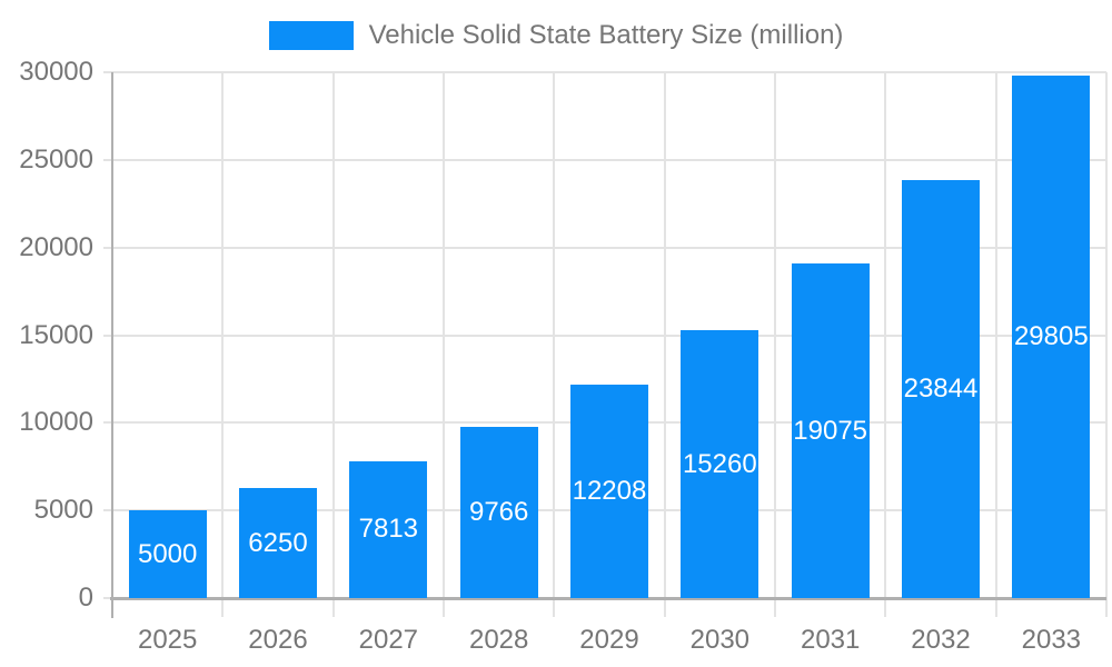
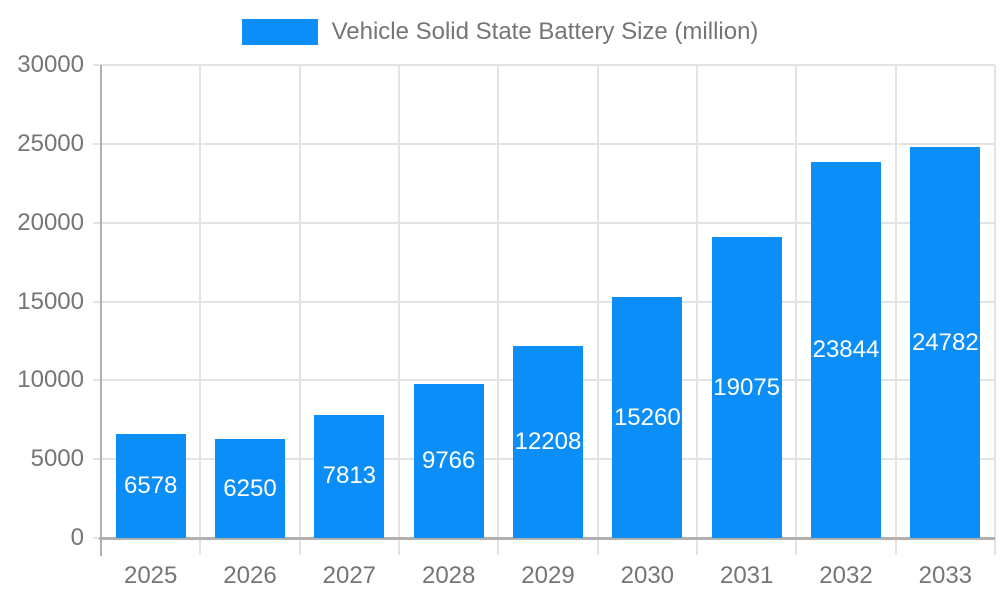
2025: 5000 -> 6578
2033: 29805 -> 24782
